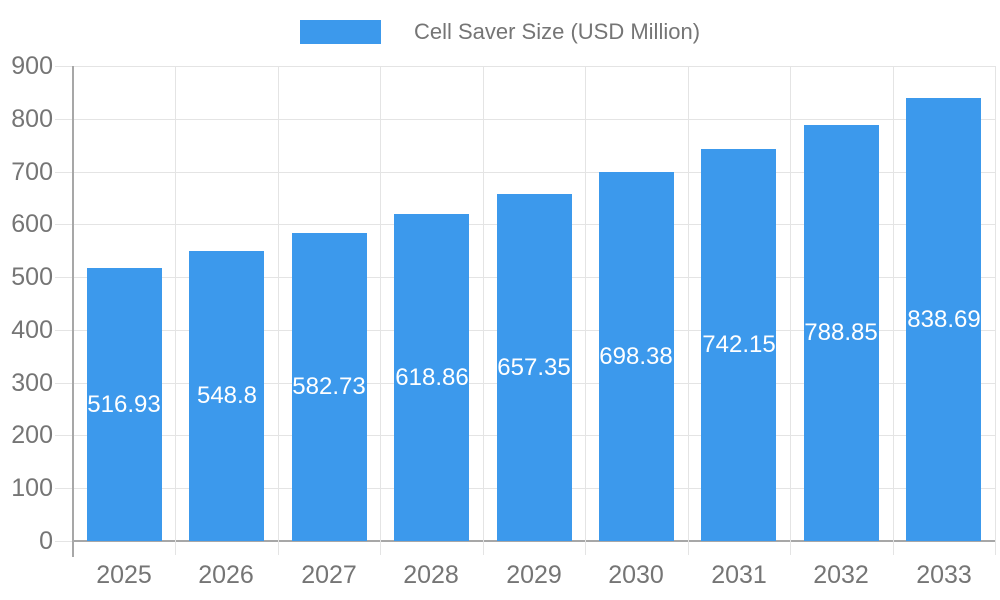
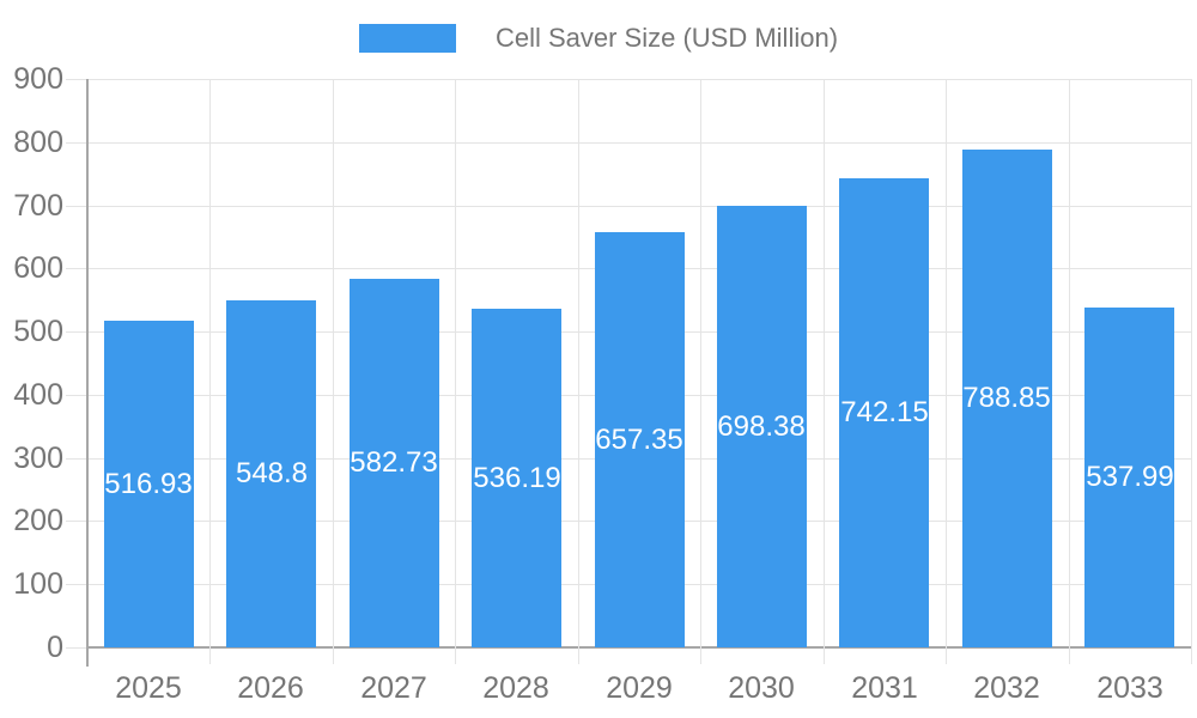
2028: 618.86 -> 536.19
2033: 838.69 -> 537.99
